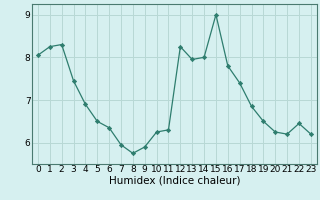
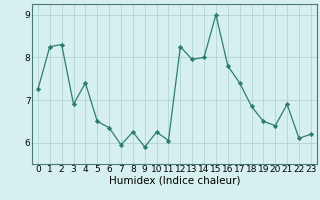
0: 8.05 -> 7.25
3: 7.45 -> 6.90
4: 6.90 -> 7.40
8: 5.75 -> 6.25
11: 6.30 -> 6.05
20: 6.25 -> 6.40
21: 6.20 -> 6.90
22: 6.45 -> 6.10
